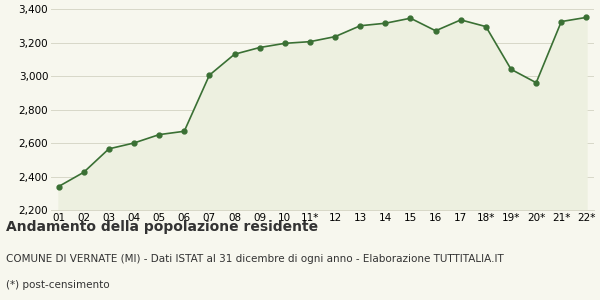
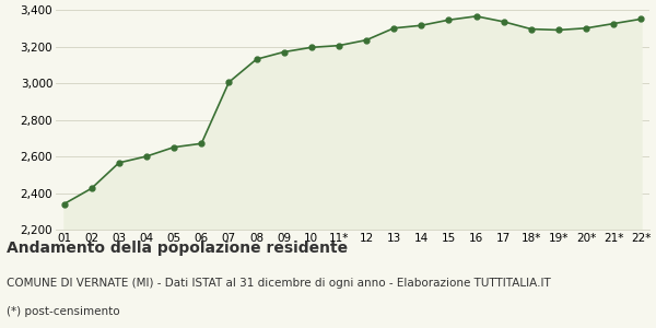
16: 3,270 -> 3,360
19*: 3,040 -> 3,290
20*: 2,960 -> 3,300
